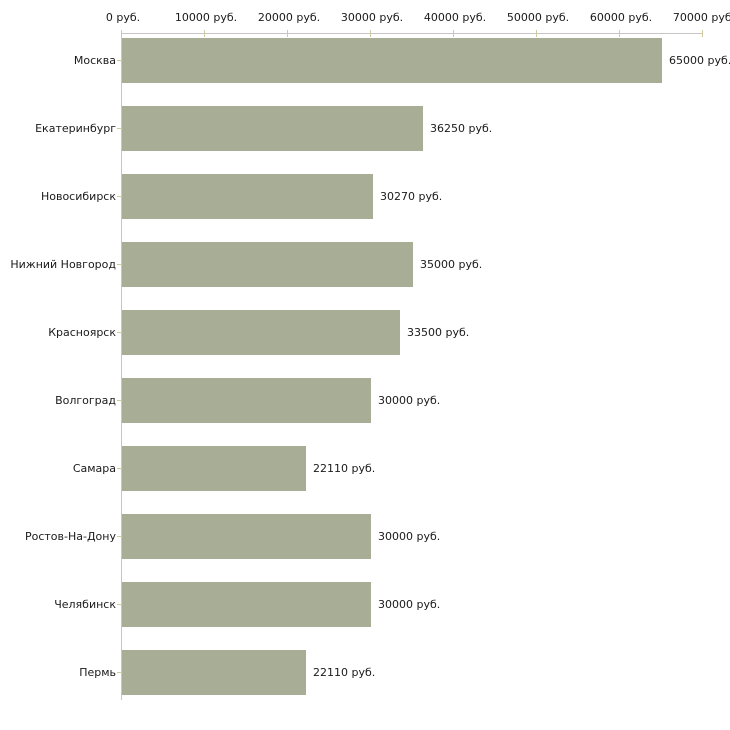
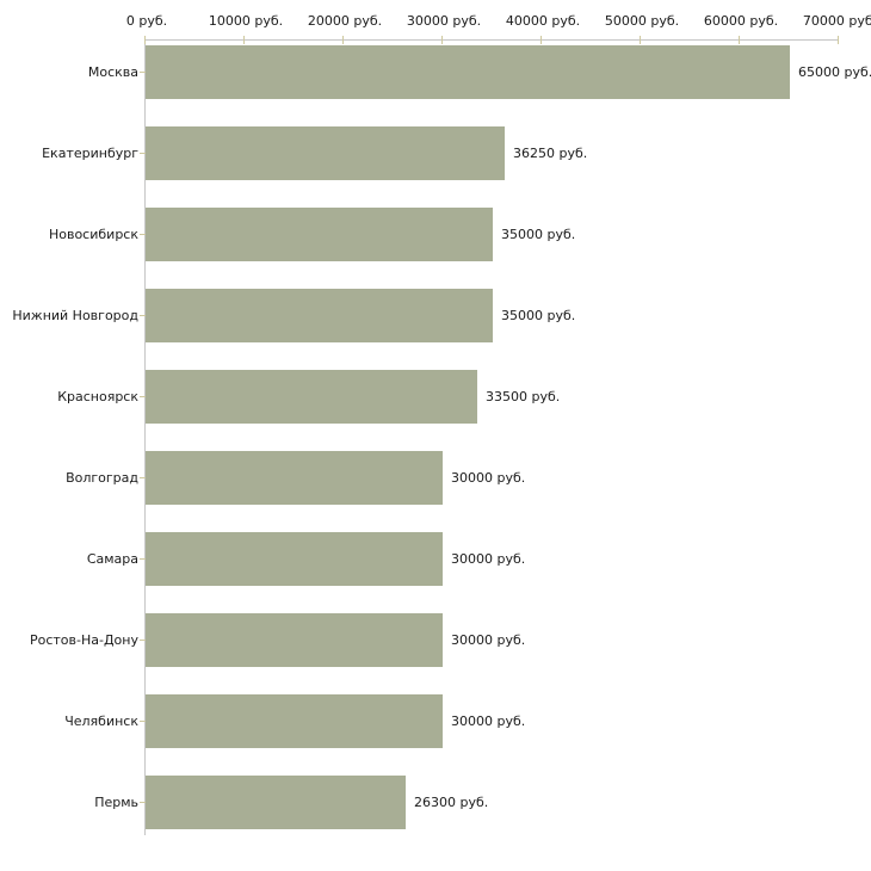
Новосибирск: 30270 -> 35000
Самара: 22110 -> 30000
Пермь: 22110 -> 26300
